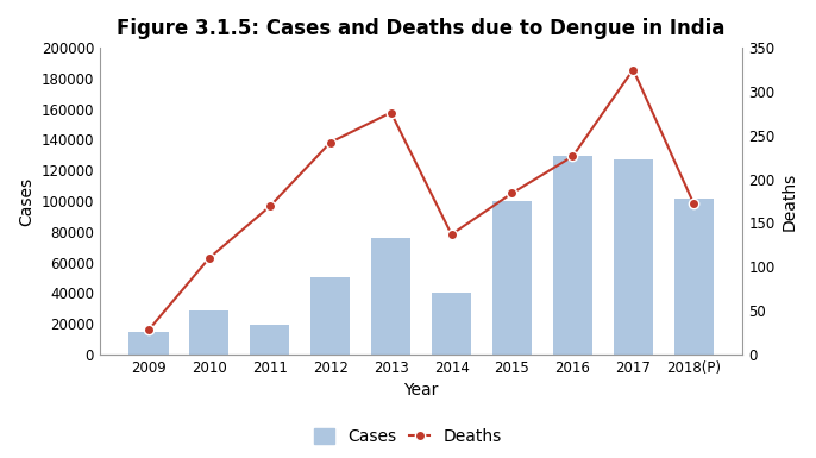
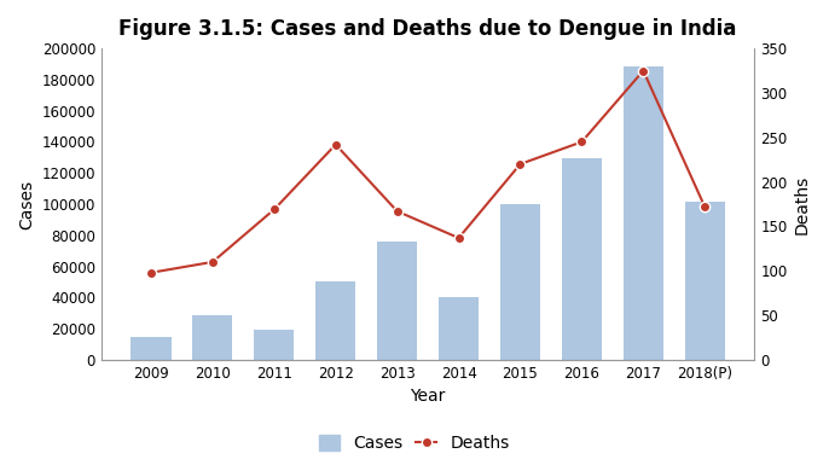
Deaths/2009: 28 -> 98
Deaths/2013: 276 -> 167
Deaths/2015: 184 -> 220
Deaths/2016: 226 -> 245
Cases/2017: 127000 -> 188000
